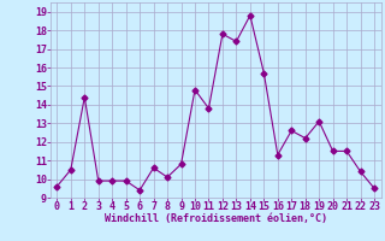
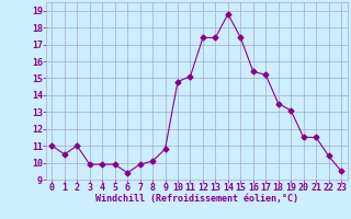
0: 9.6 -> 11.0
2: 14.4 -> 11.0
7: 10.6 -> 9.9
11: 13.8 -> 15.1
12: 17.8 -> 17.4
15: 15.7 -> 17.4
16: 11.3 -> 15.4
17: 12.6 -> 15.2
18: 12.2 -> 13.5
